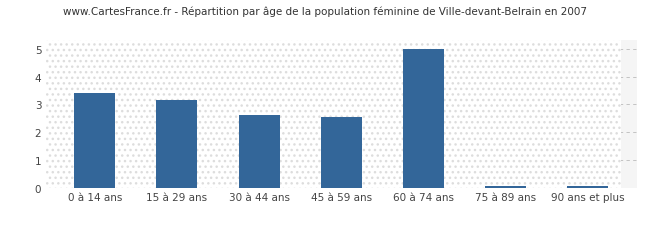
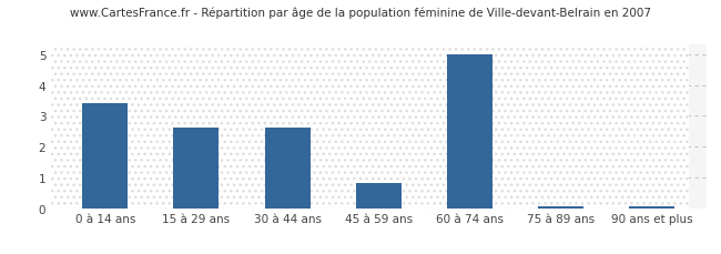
15 à 29 ans: 3.15 -> 2.60
45 à 59 ans: 2.55 -> 0.80
